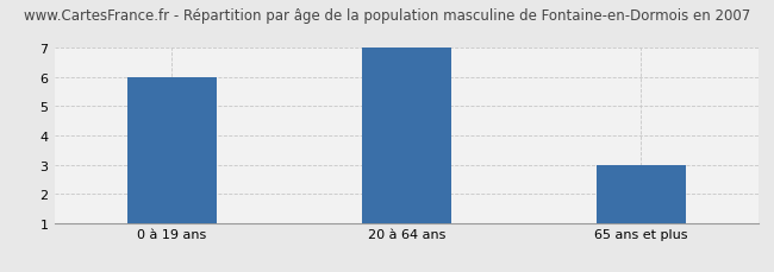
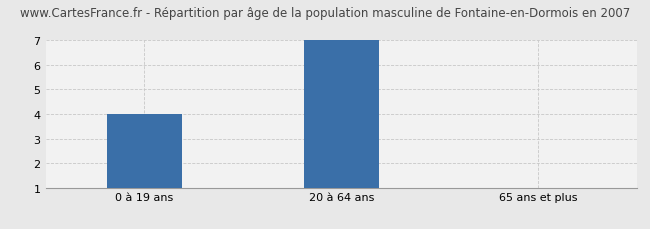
0 à 19 ans: 6 -> 4
65 ans et plus: 3 -> 1
